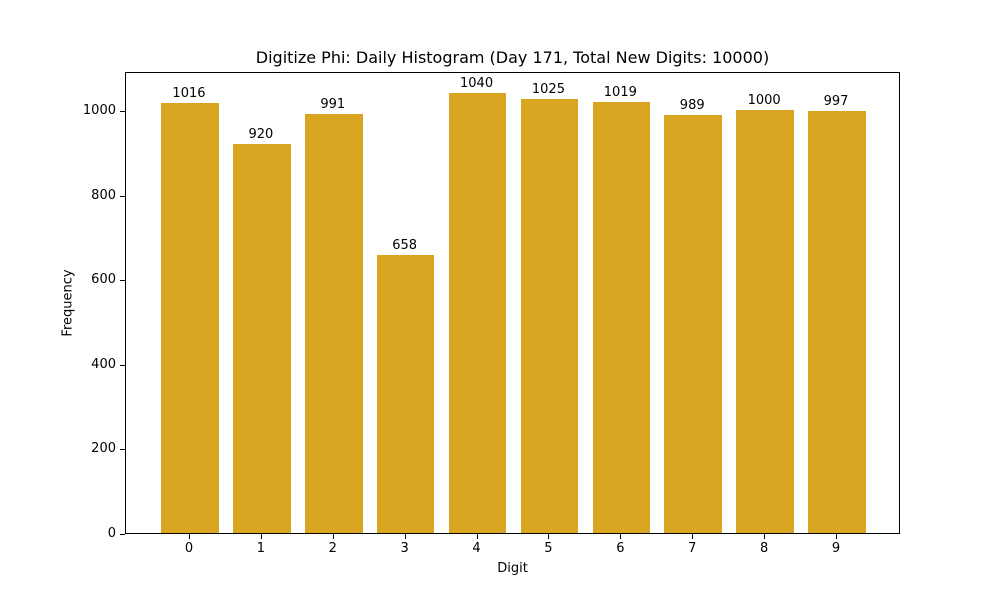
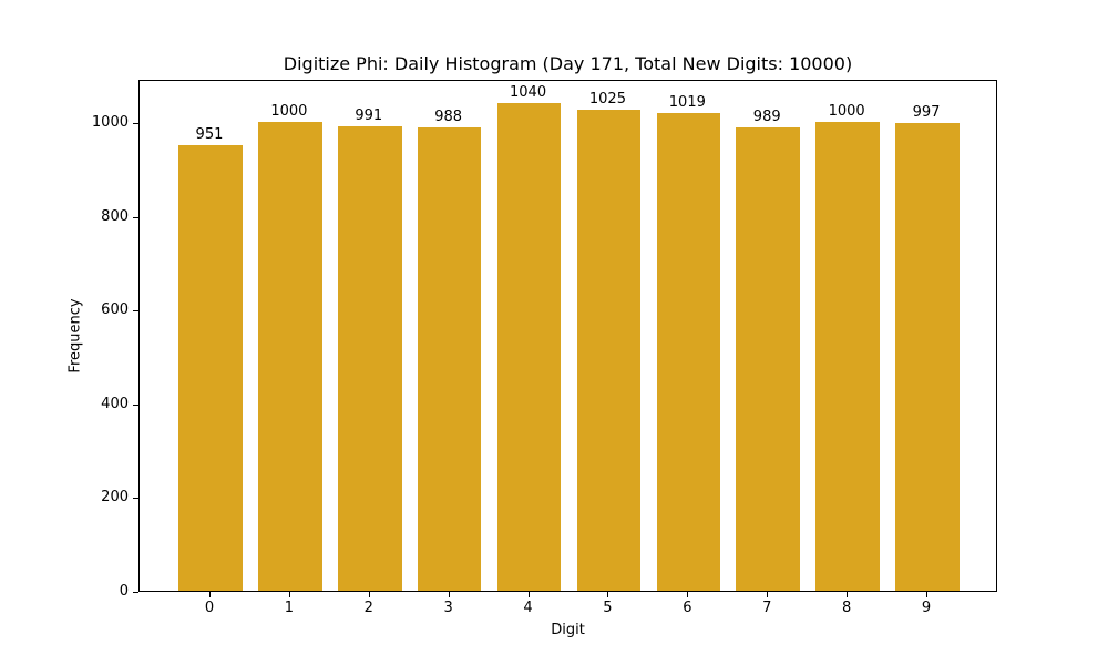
0: 1016 -> 951
1: 920 -> 1000
3: 658 -> 988
